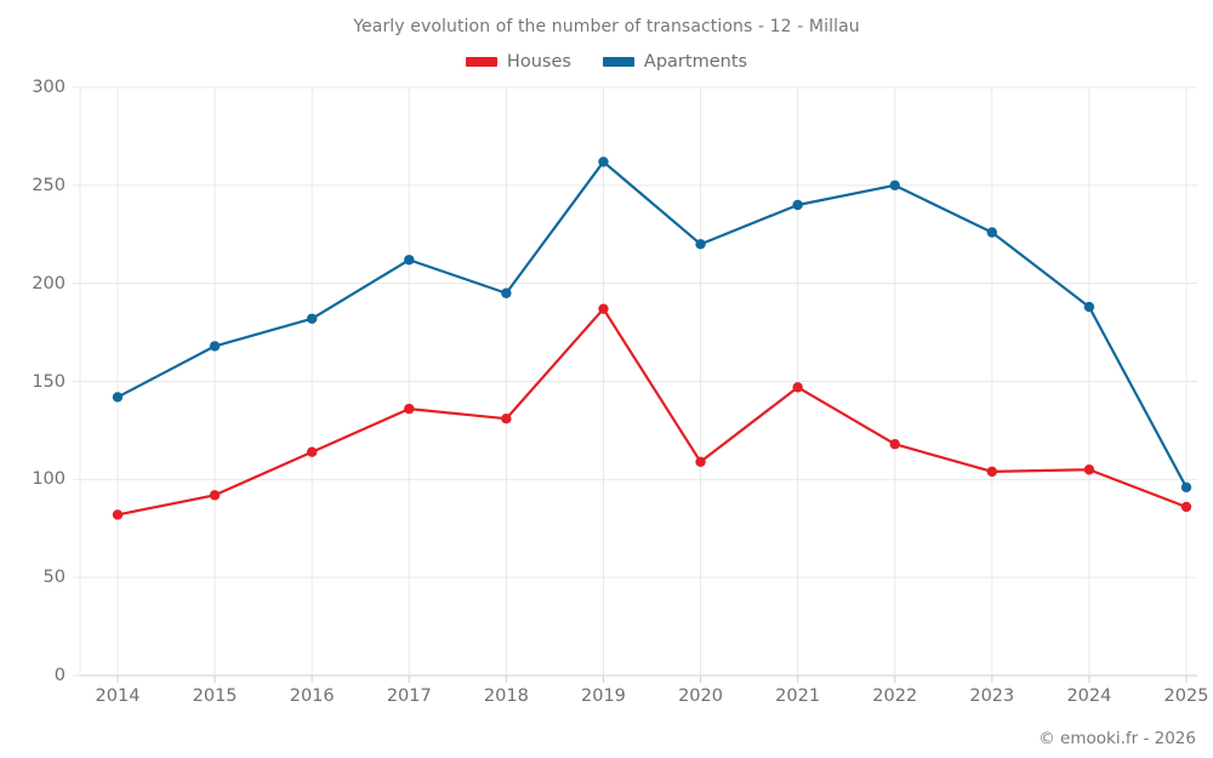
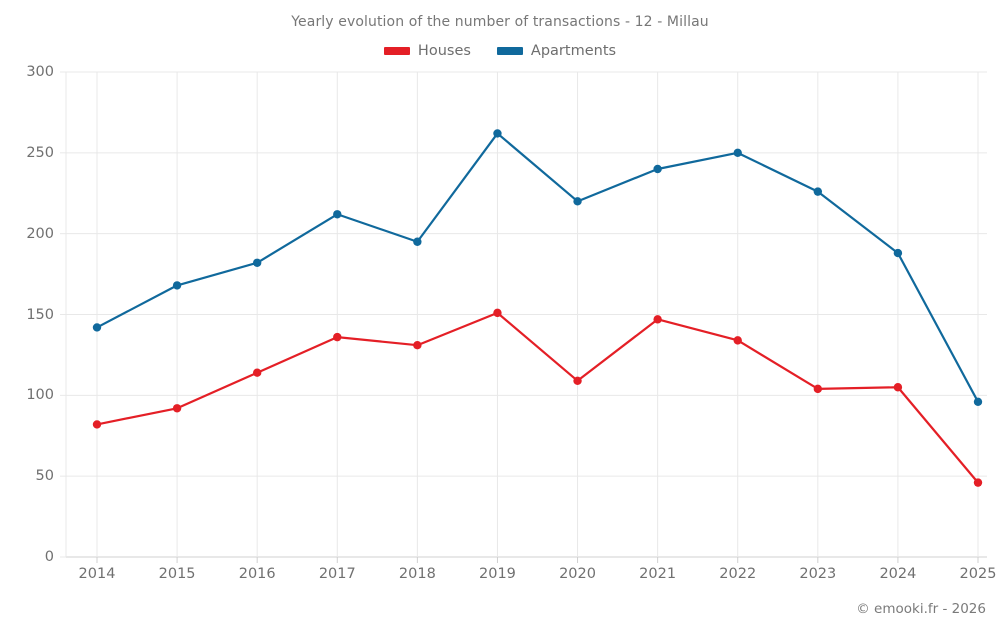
Houses/2019: 187 -> 151
Houses/2022: 118 -> 134
Houses/2025: 86 -> 46
